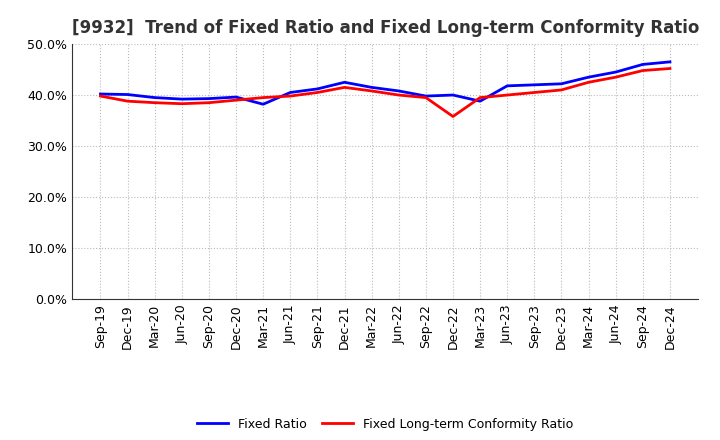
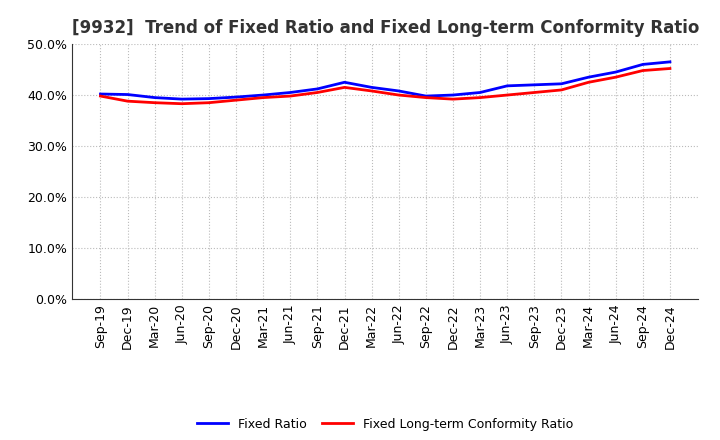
Fixed Ratio/Mar-21: 38.2% -> 40.0%
Fixed Long-term Conformity Ratio/Dec-22: 35.8% -> 39.2%
Fixed Ratio/Mar-23: 38.8% -> 40.5%
